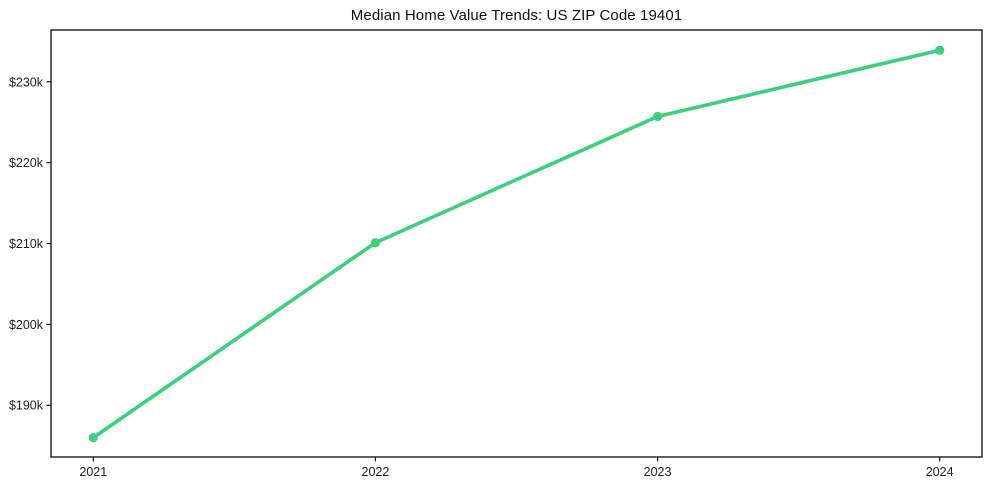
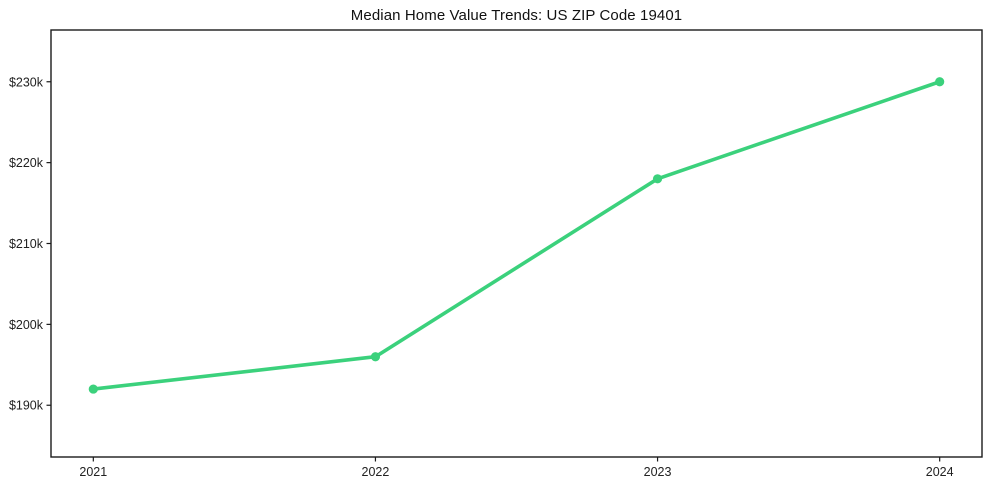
2021: $186k -> $192k
2022: $210k -> $196k
2023: $226k -> $218k
2024: $234k -> $230k
